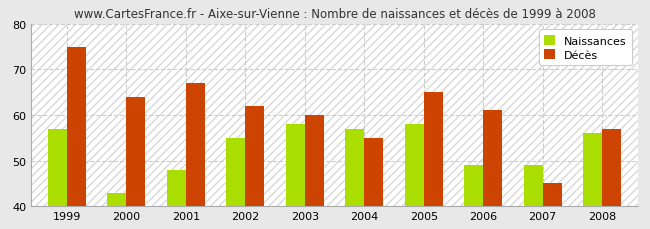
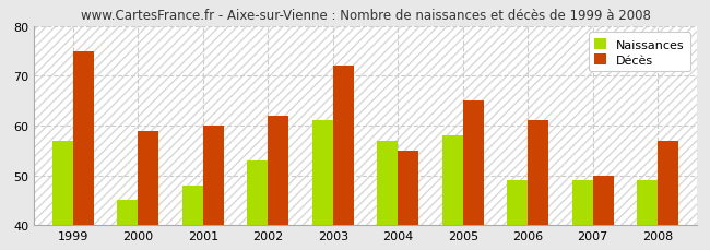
Naissances/2000: 43 -> 45
Décès/2000: 64 -> 59
Décès/2001: 67 -> 60
Naissances/2002: 55 -> 53
Naissances/2003: 58 -> 61
Décès/2003: 60 -> 72
Décès/2007: 45 -> 50
Naissances/2008: 56 -> 49
